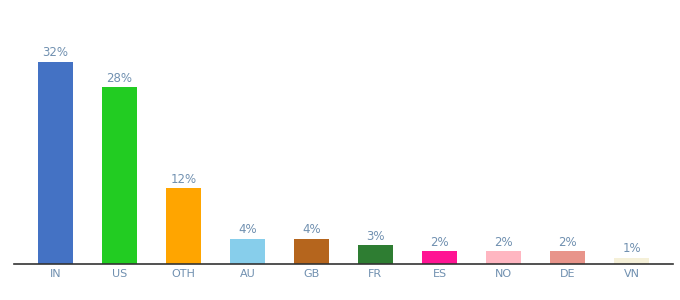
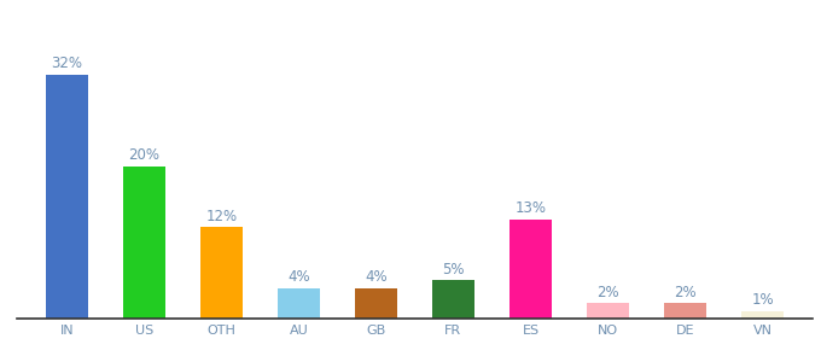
US: 28% -> 20%
FR: 3% -> 5%
ES: 2% -> 13%
